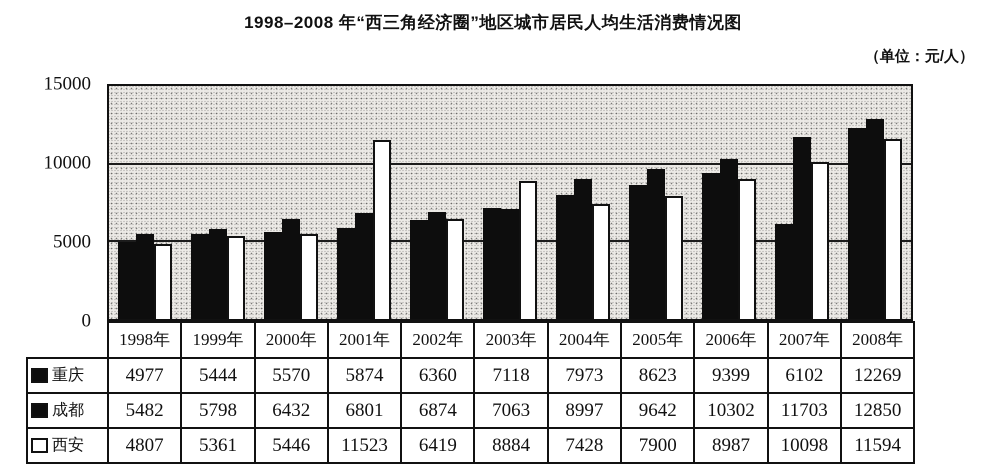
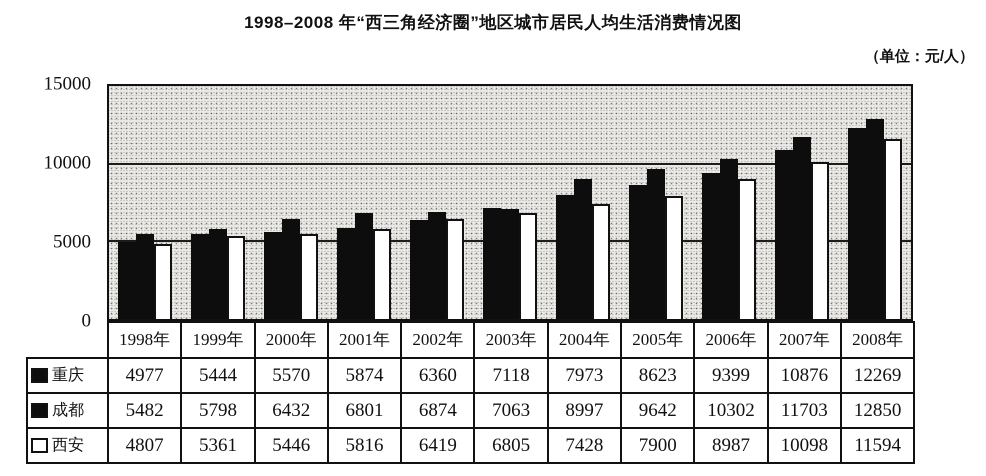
西安/2001年: 11523 -> 5816
西安/2003年: 8884 -> 6805
重庆/2007年: 6102 -> 10876
